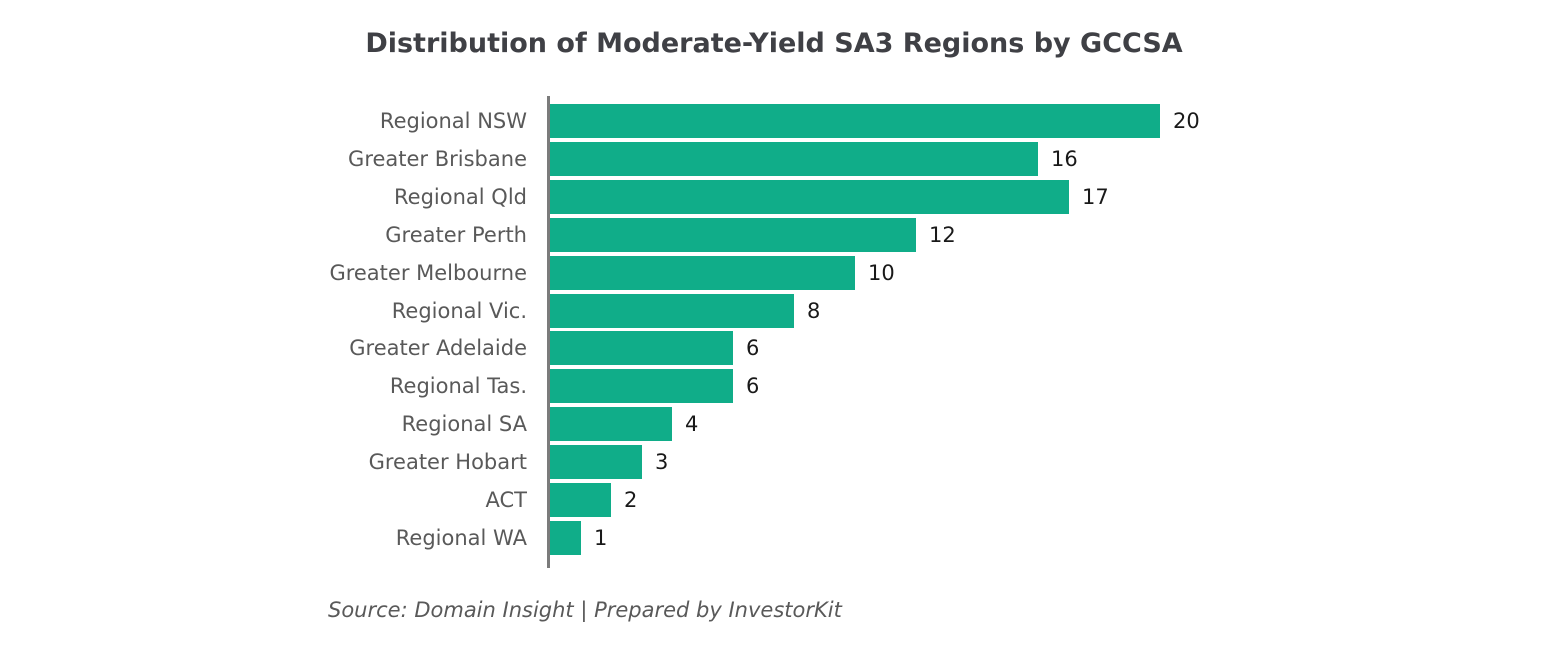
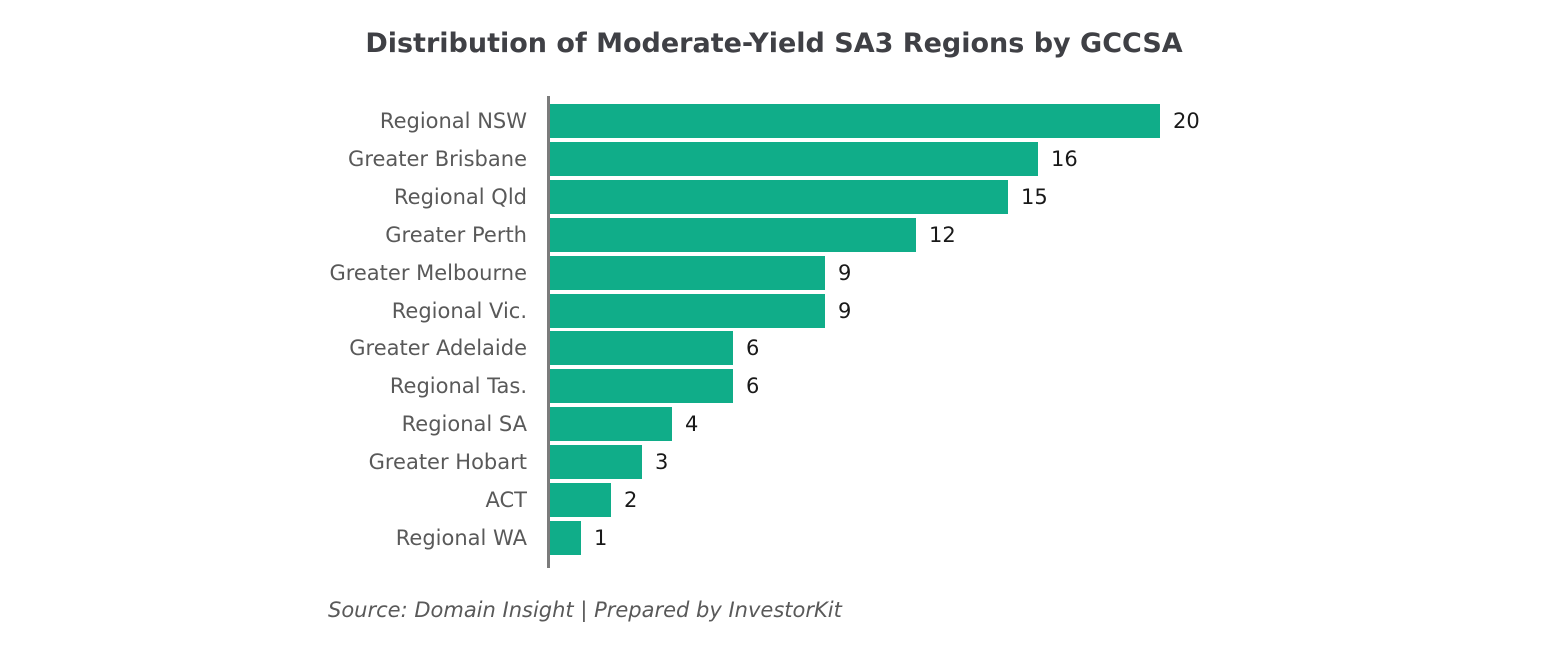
Regional Qld: 17 -> 15
Greater Melbourne: 10 -> 9
Regional Vic.: 8 -> 9
